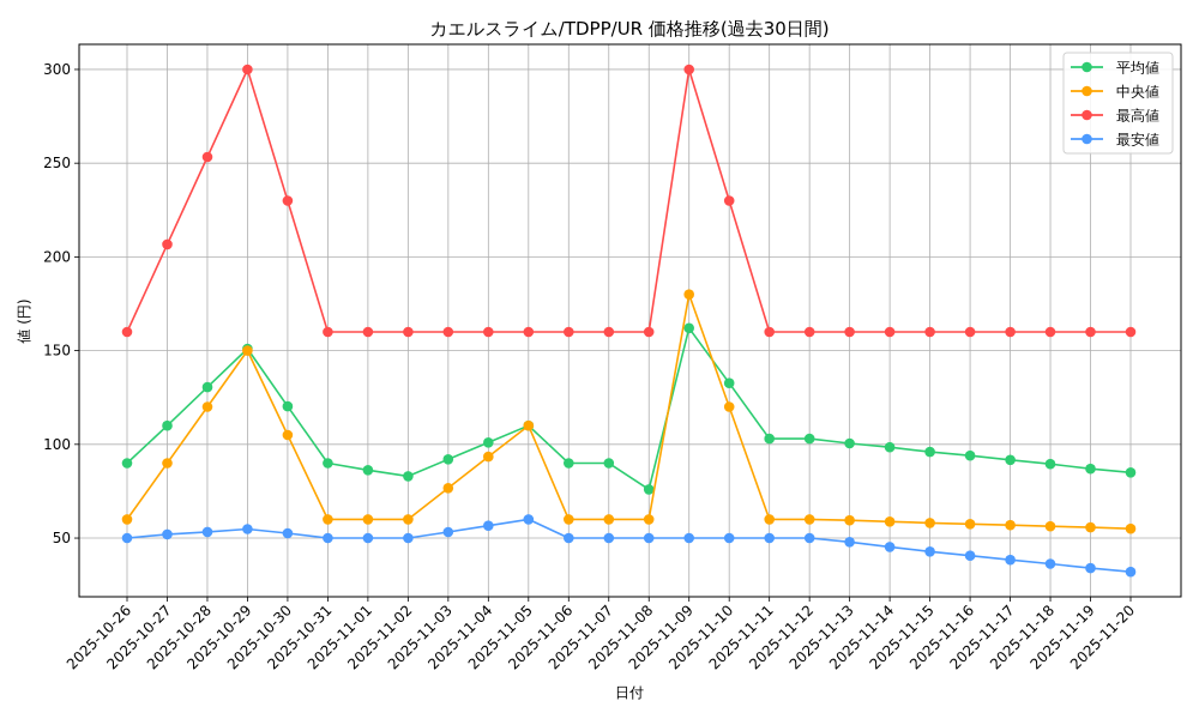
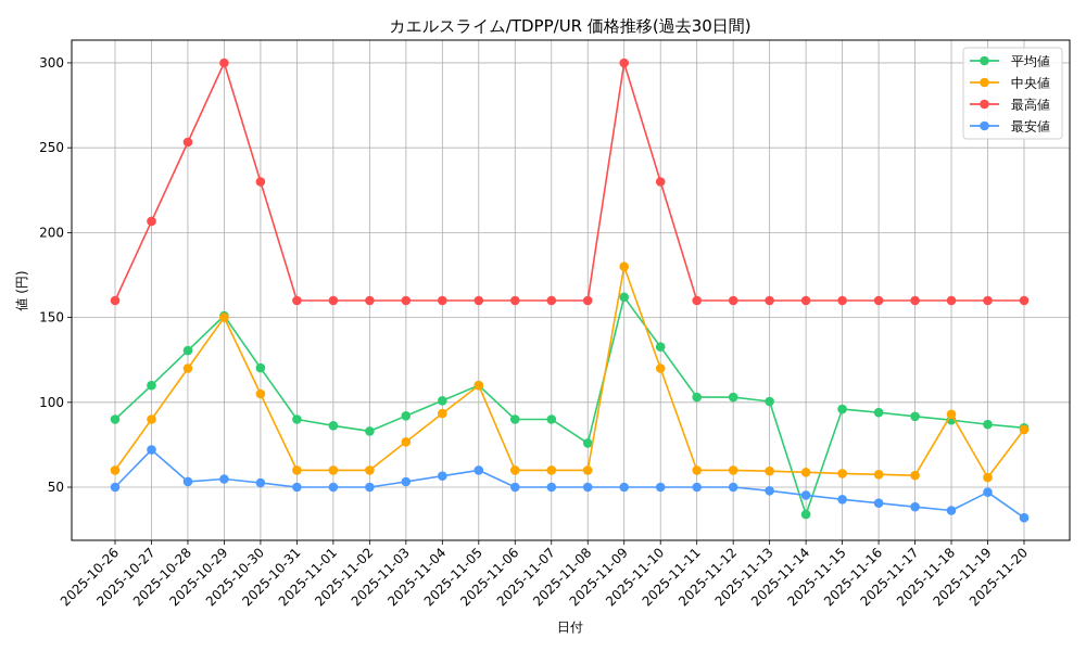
最安値/2025-10-27: 52 -> 72
平均値/2025-11-14: 98 -> 34
中央値/2025-11-18: 56 -> 93
最安値/2025-11-19: 34 -> 47
中央値/2025-11-20: 55 -> 84
